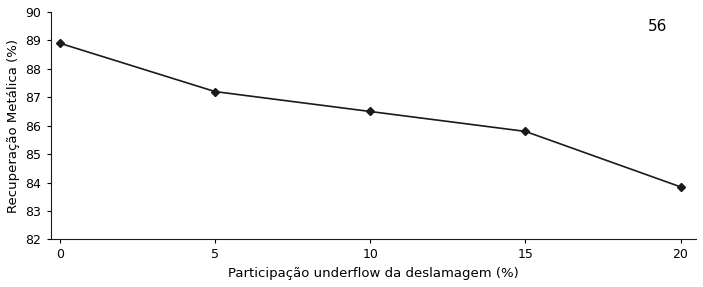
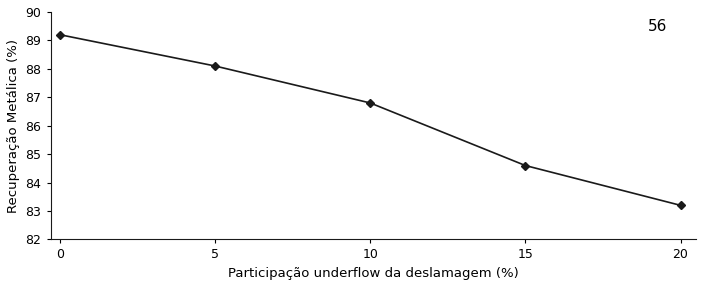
0: 88.90 -> 89.20
5: 87.20 -> 88.10
10: 86.50 -> 86.80
15: 85.80 -> 84.60
20: 83.85 -> 83.20
